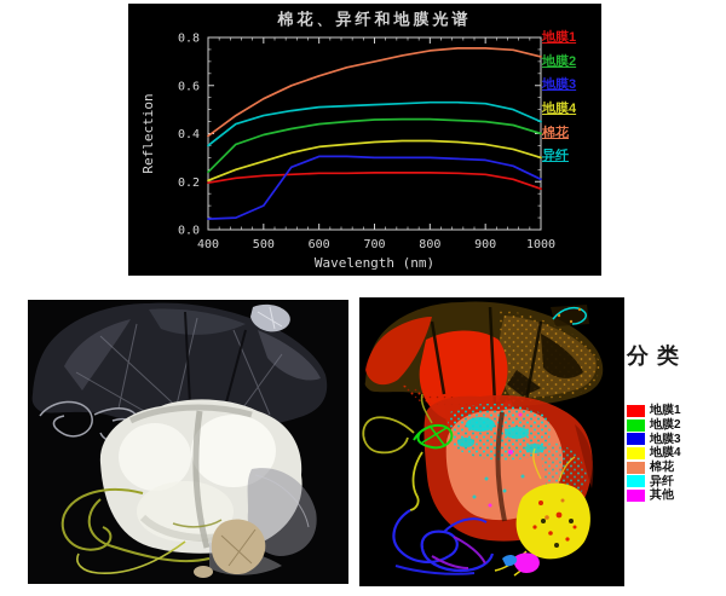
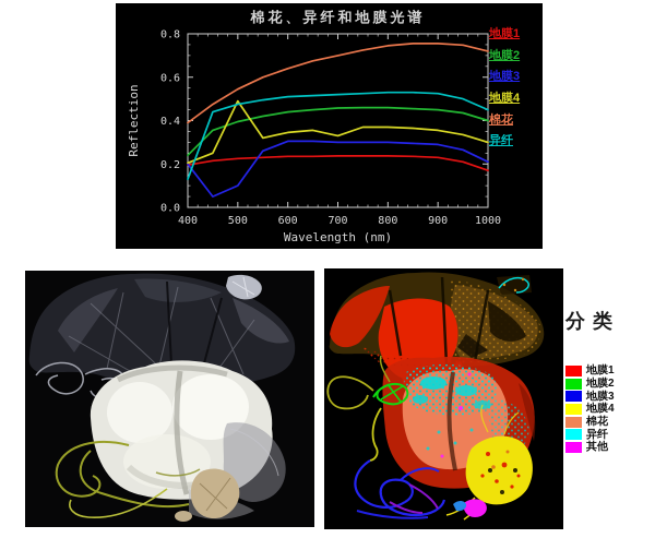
地膜3/400: 0.04 -> 0.20
异纤/400: 0.35 -> 0.13
地膜4/500: 0.28 -> 0.49
地膜4/700: 0.36 -> 0.33
